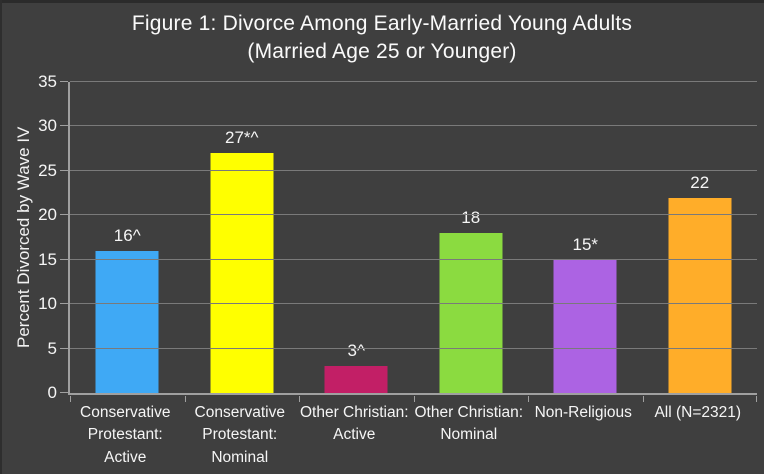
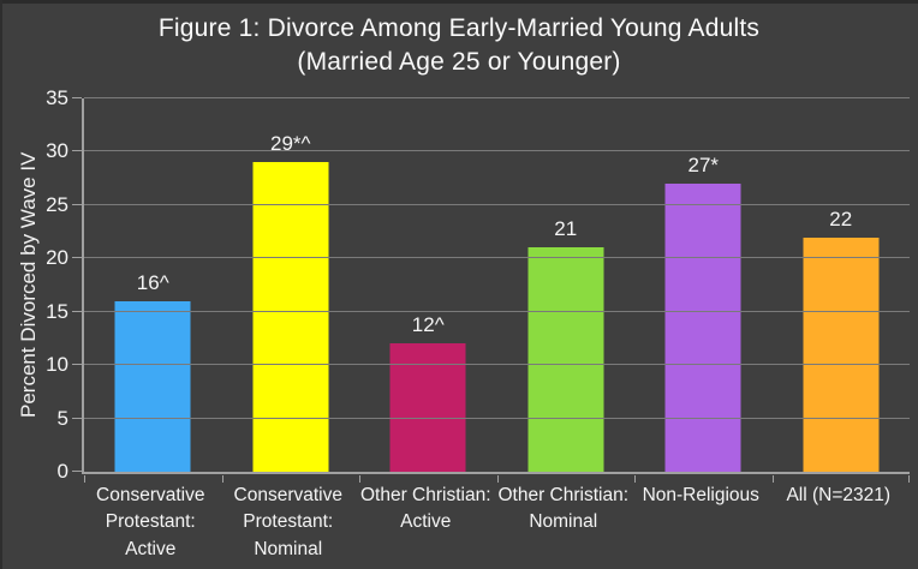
Conservative Protestant: Nominal: 27 -> 29
Other Christian: Active: 3 -> 12
Other Christian: Nominal: 18 -> 21
Non-Religious: 15 -> 27
